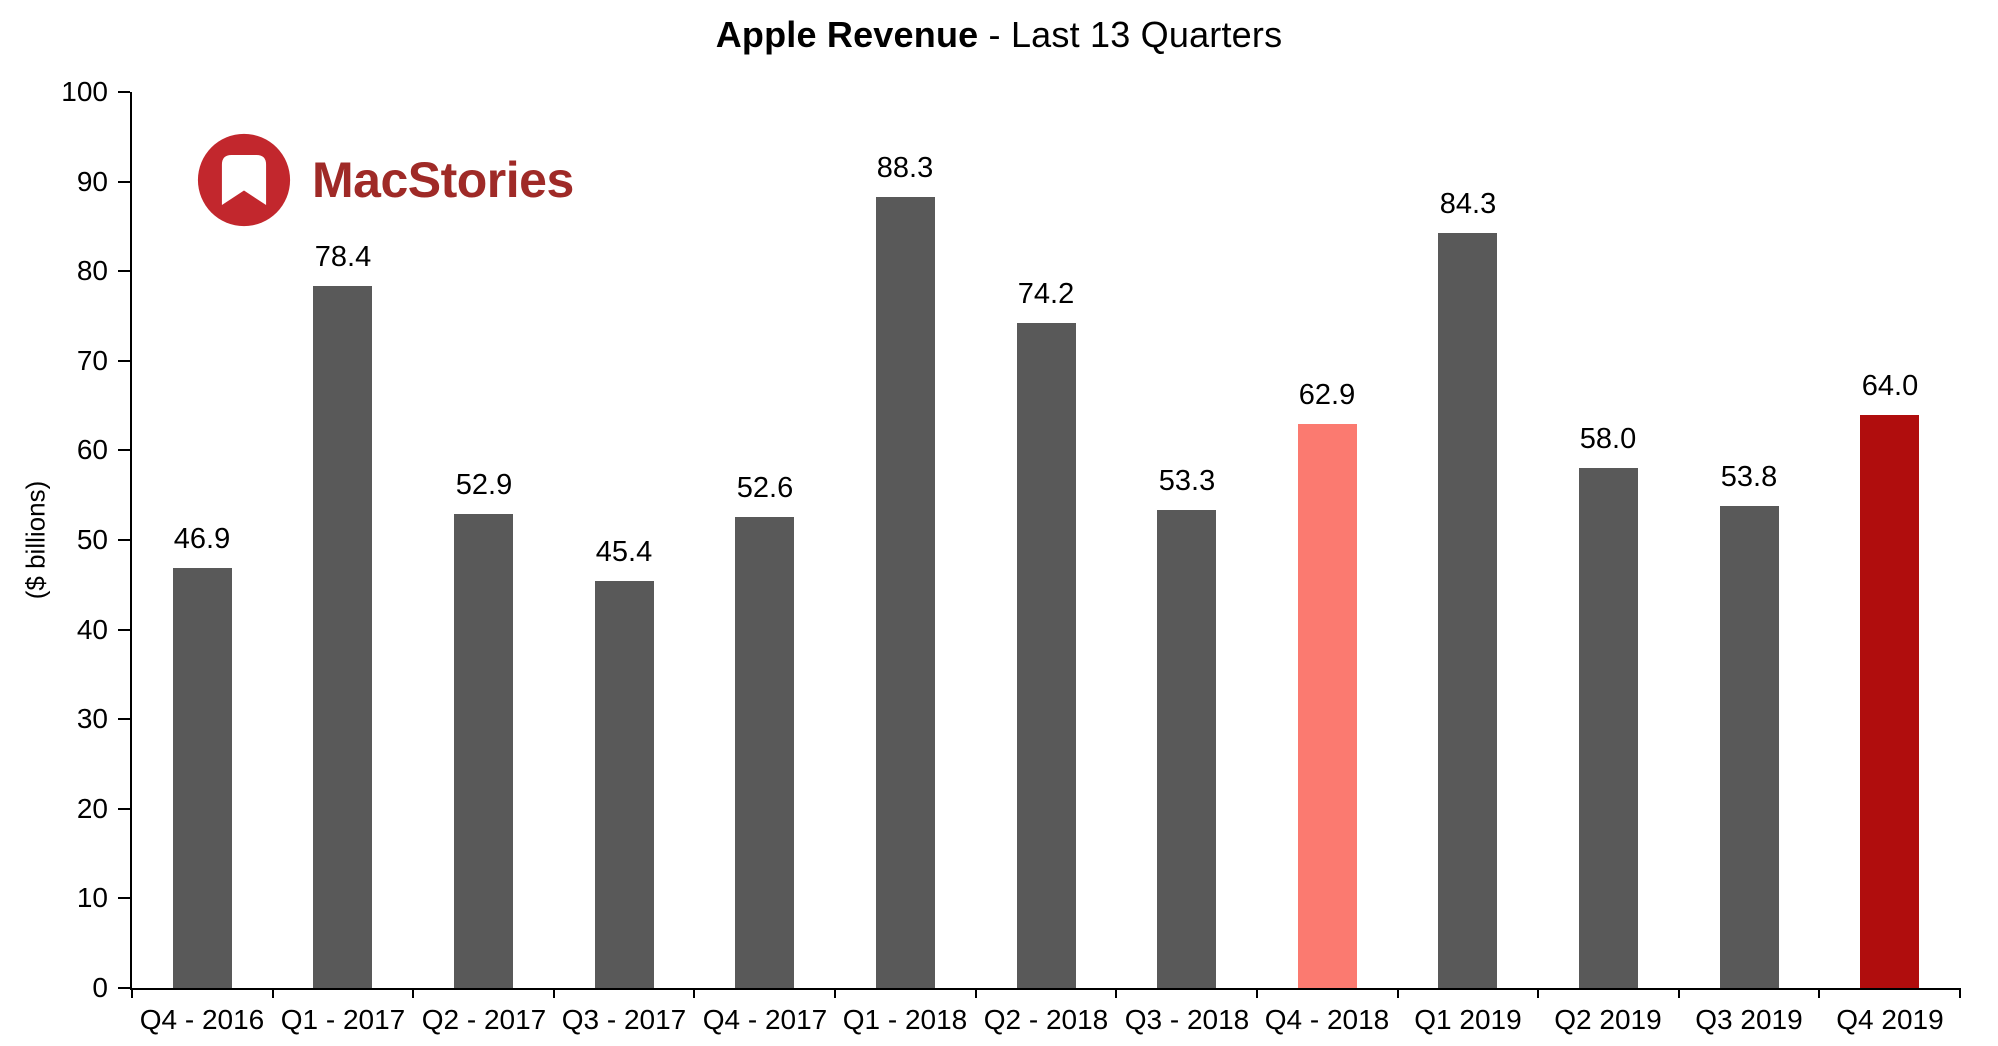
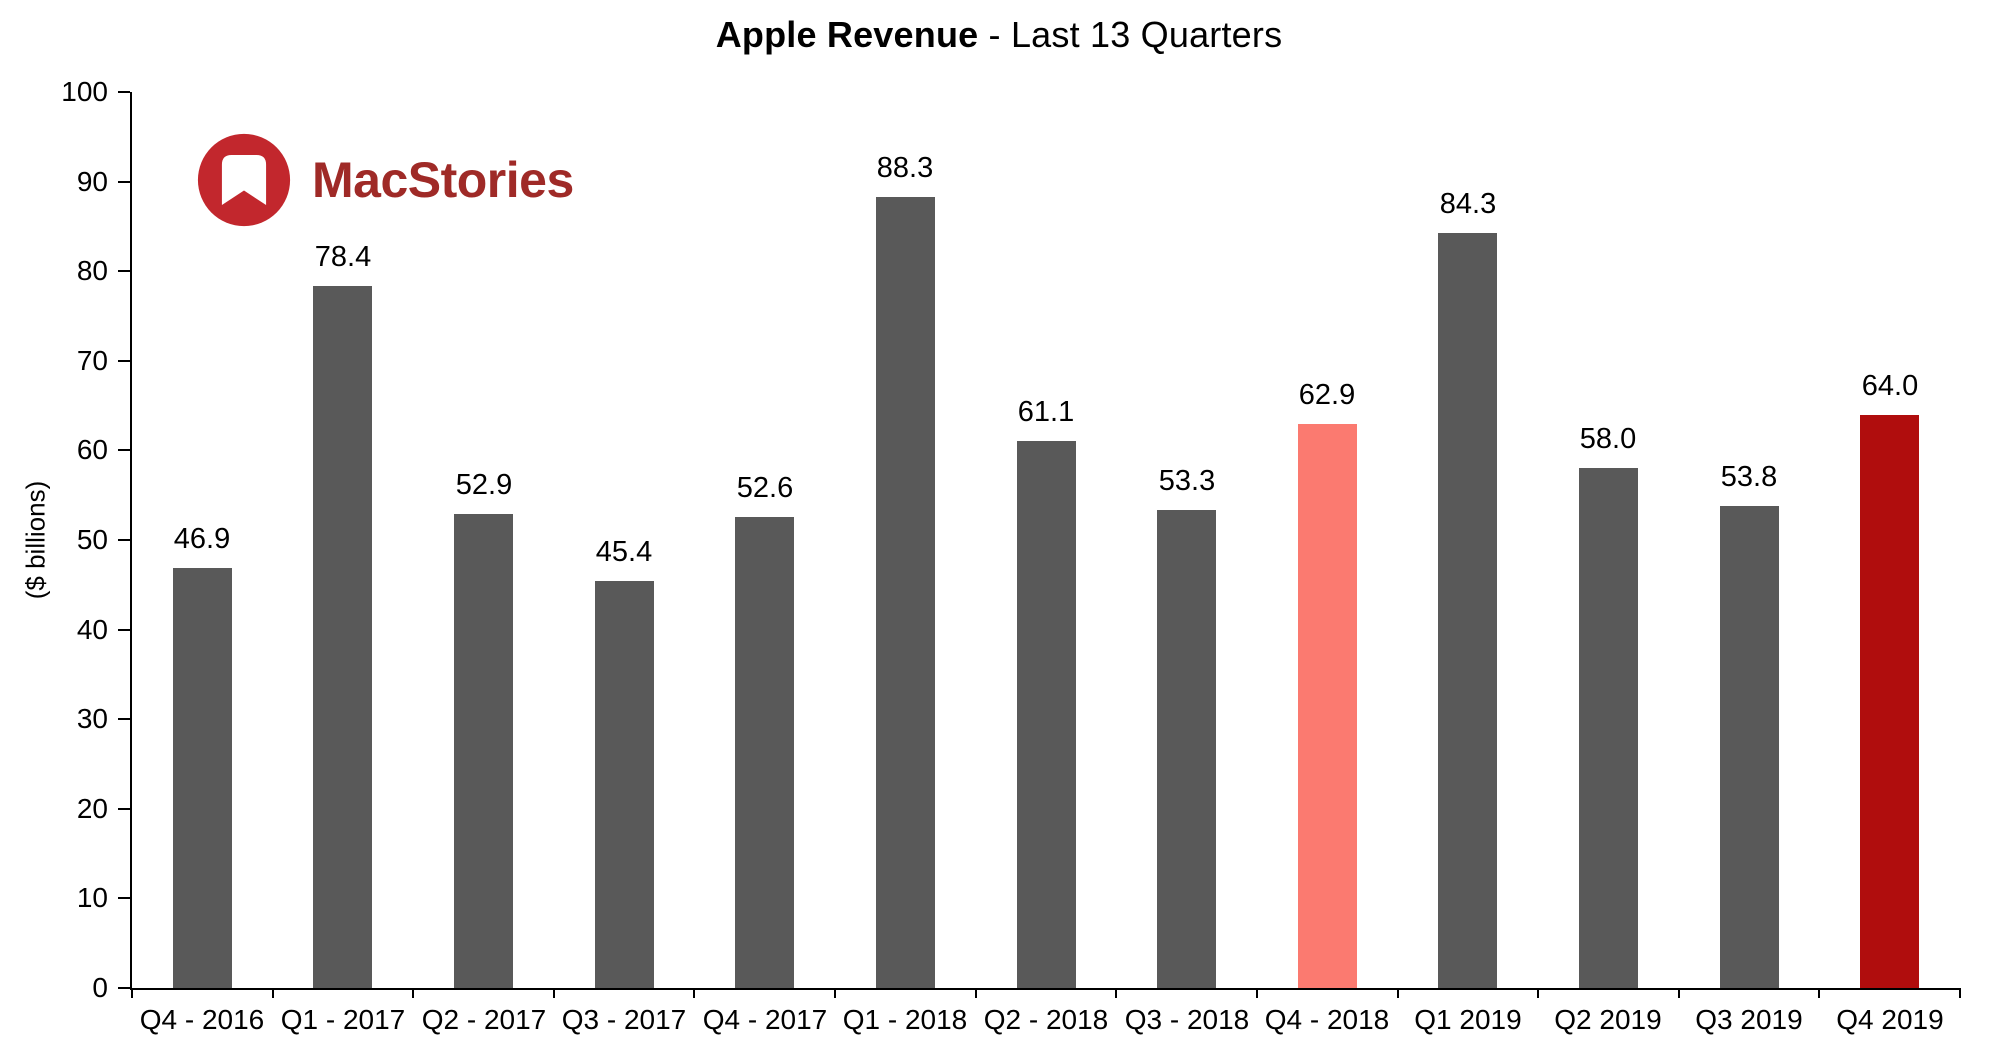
Q2 - 2018: 74.2 -> 61.1
